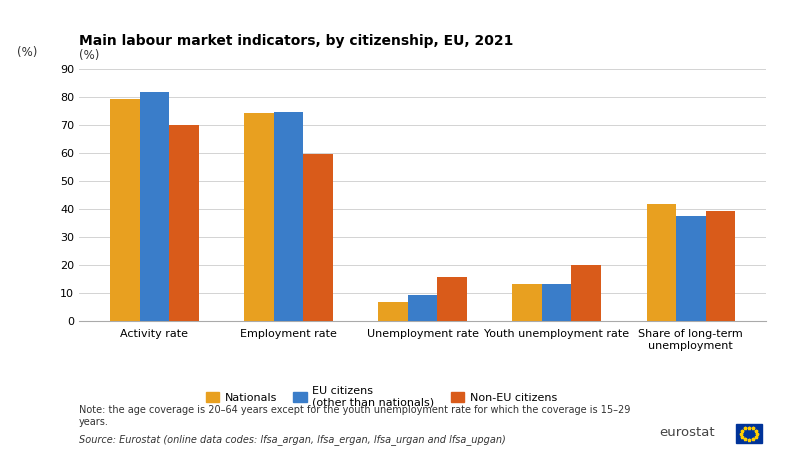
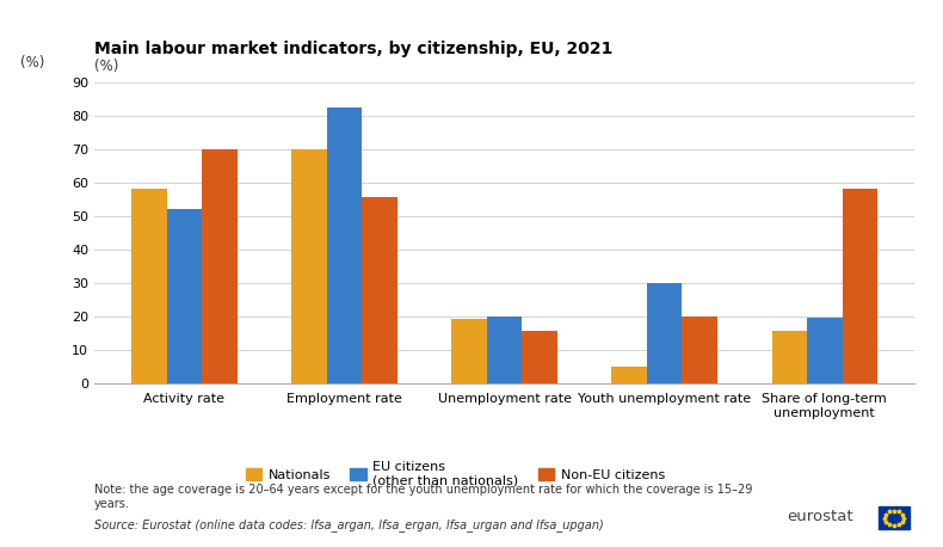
Nationals/Activity rate: 79.0 -> 58.0
EU citizens (other than nationals)/Activity rate: 81.5 -> 52.0
Nationals/Employment rate: 74.0 -> 70.0
EU citizens (other than nationals)/Employment rate: 74.5 -> 82.5
Non-EU citizens/Employment rate: 59.5 -> 55.5
Nationals/Unemployment rate: 6.5 -> 19.0
EU citizens (other than nationals)/Unemployment rate: 9.0 -> 20.0
Nationals/Youth unemployment rate: 13.0 -> 5.0
EU citizens (other than nationals)/Youth unemployment rate: 13.0 -> 30.0
Nationals/Share of long-term unemployment: 41.5 -> 15.5
EU citizens (other than nationals)/Share of long-term unemployment: 37.5 -> 19.5
Non-EU citizens/Share of long-term unemployment: 39.0 -> 58.0
